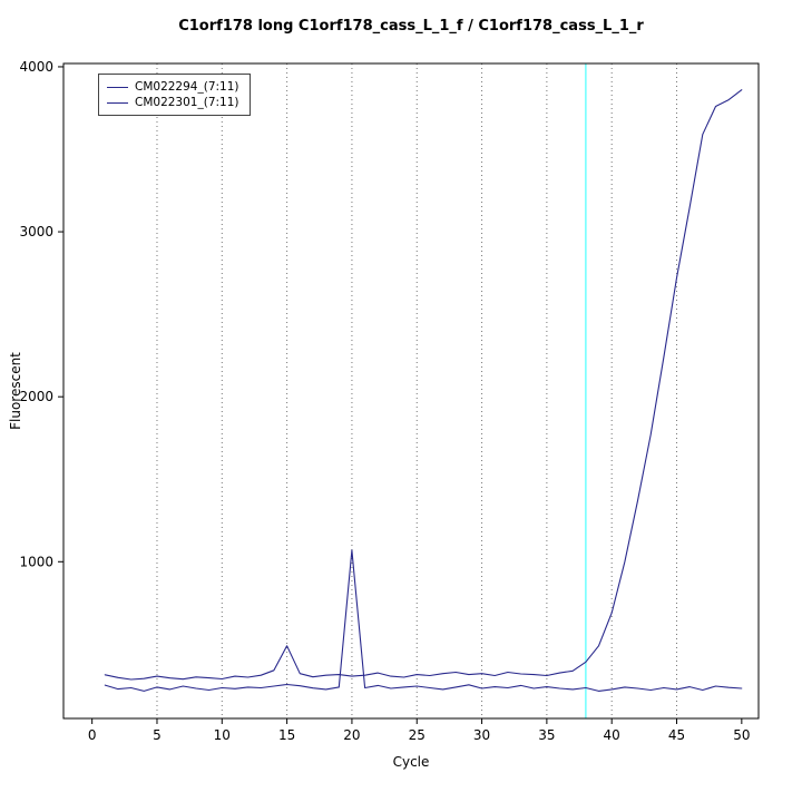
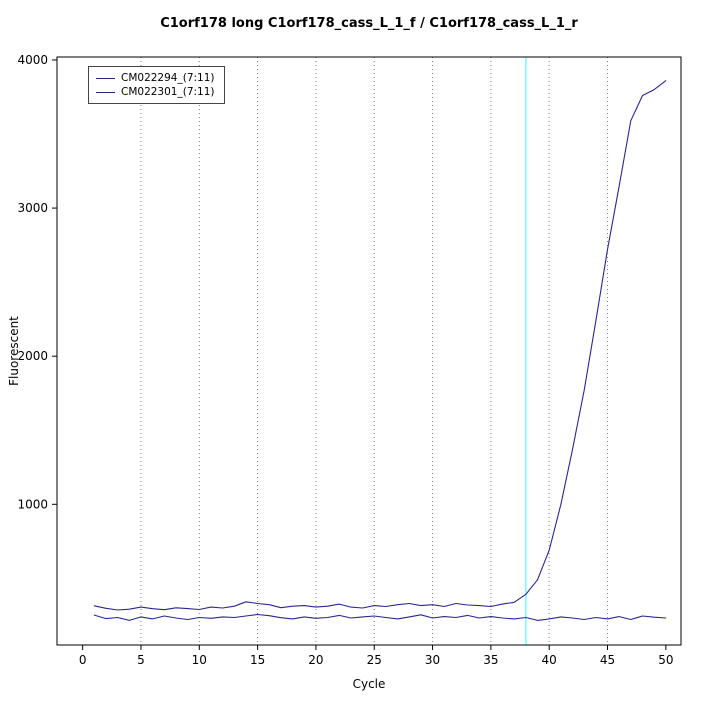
CM022294_(7:11)/15: 490 -> 330
CM022301_(7:11)/20: 1070 -> 230
